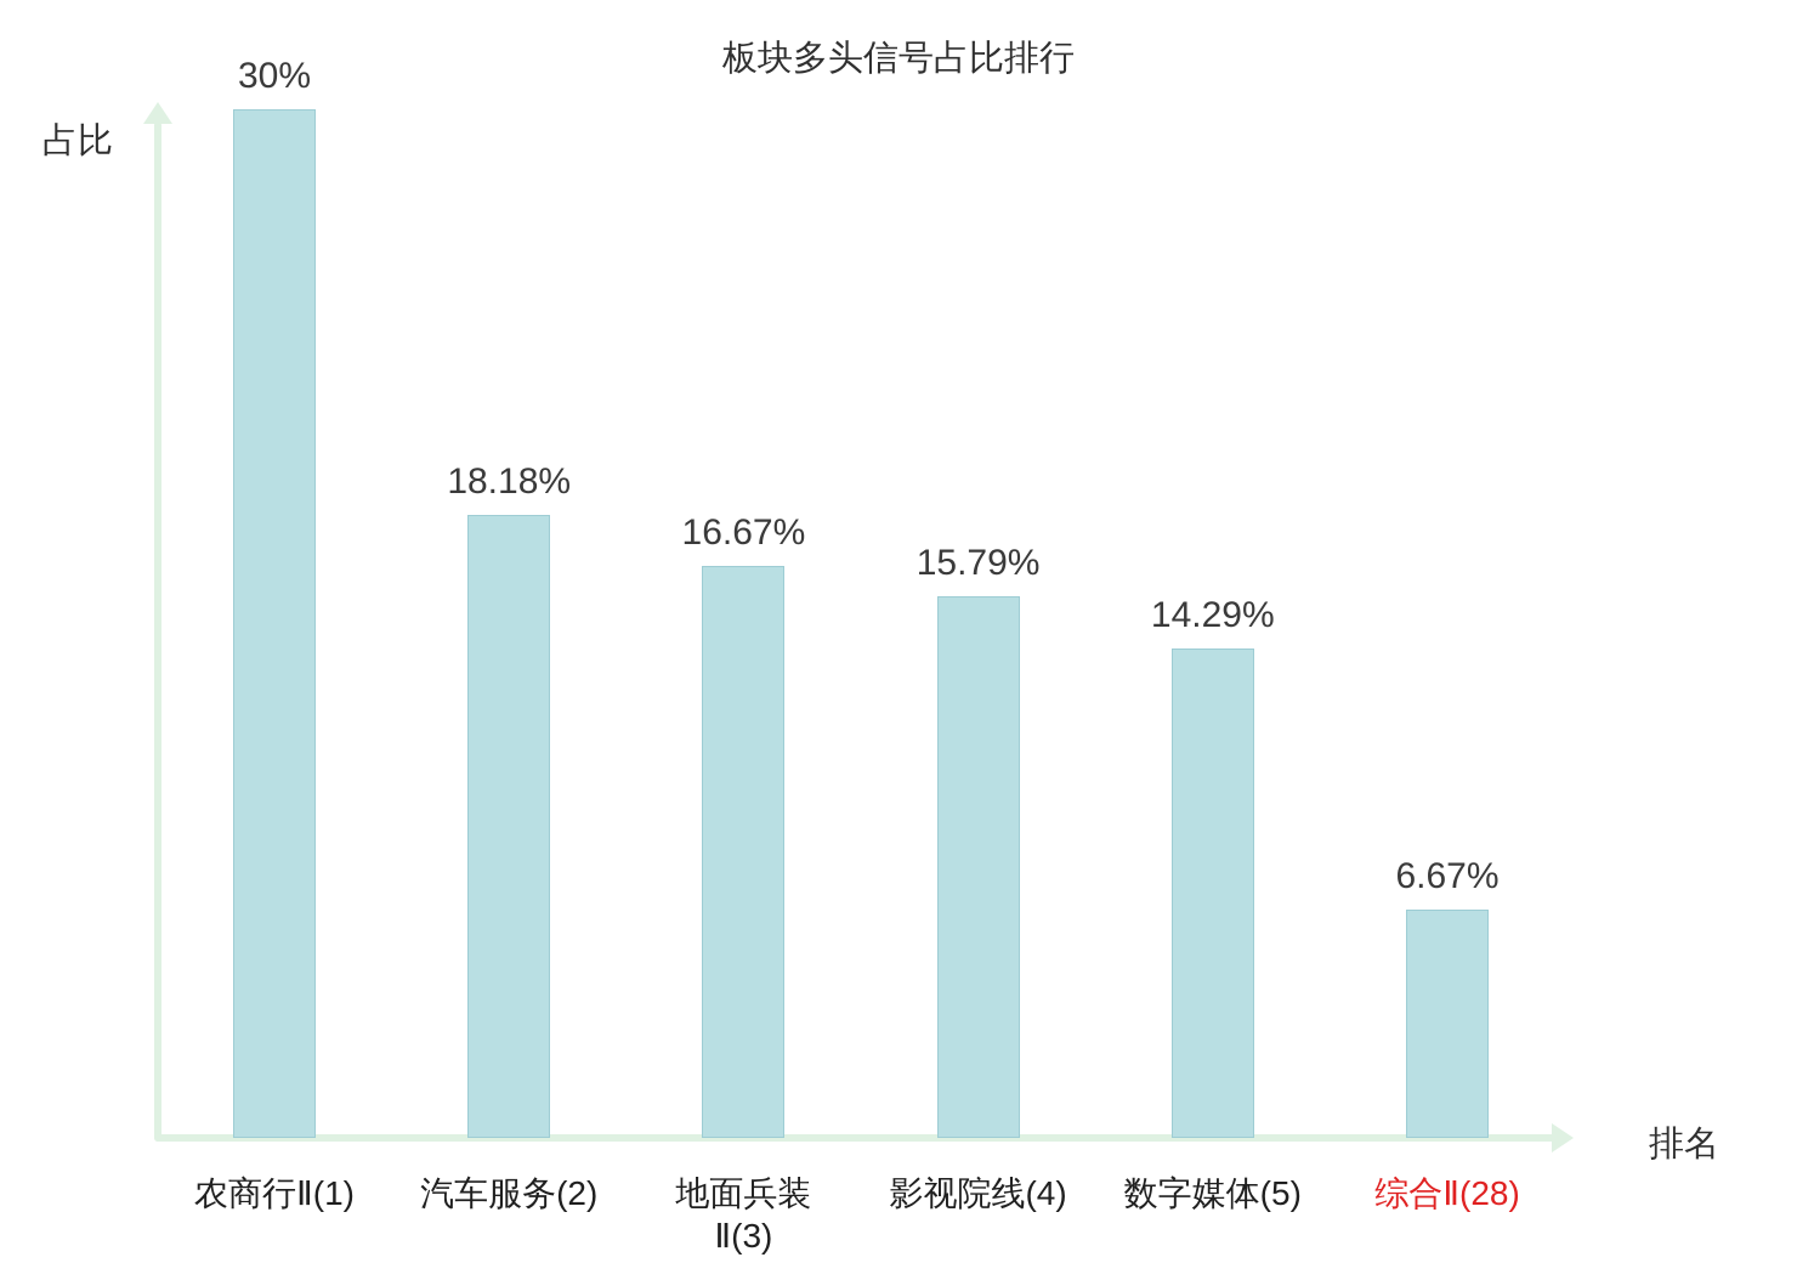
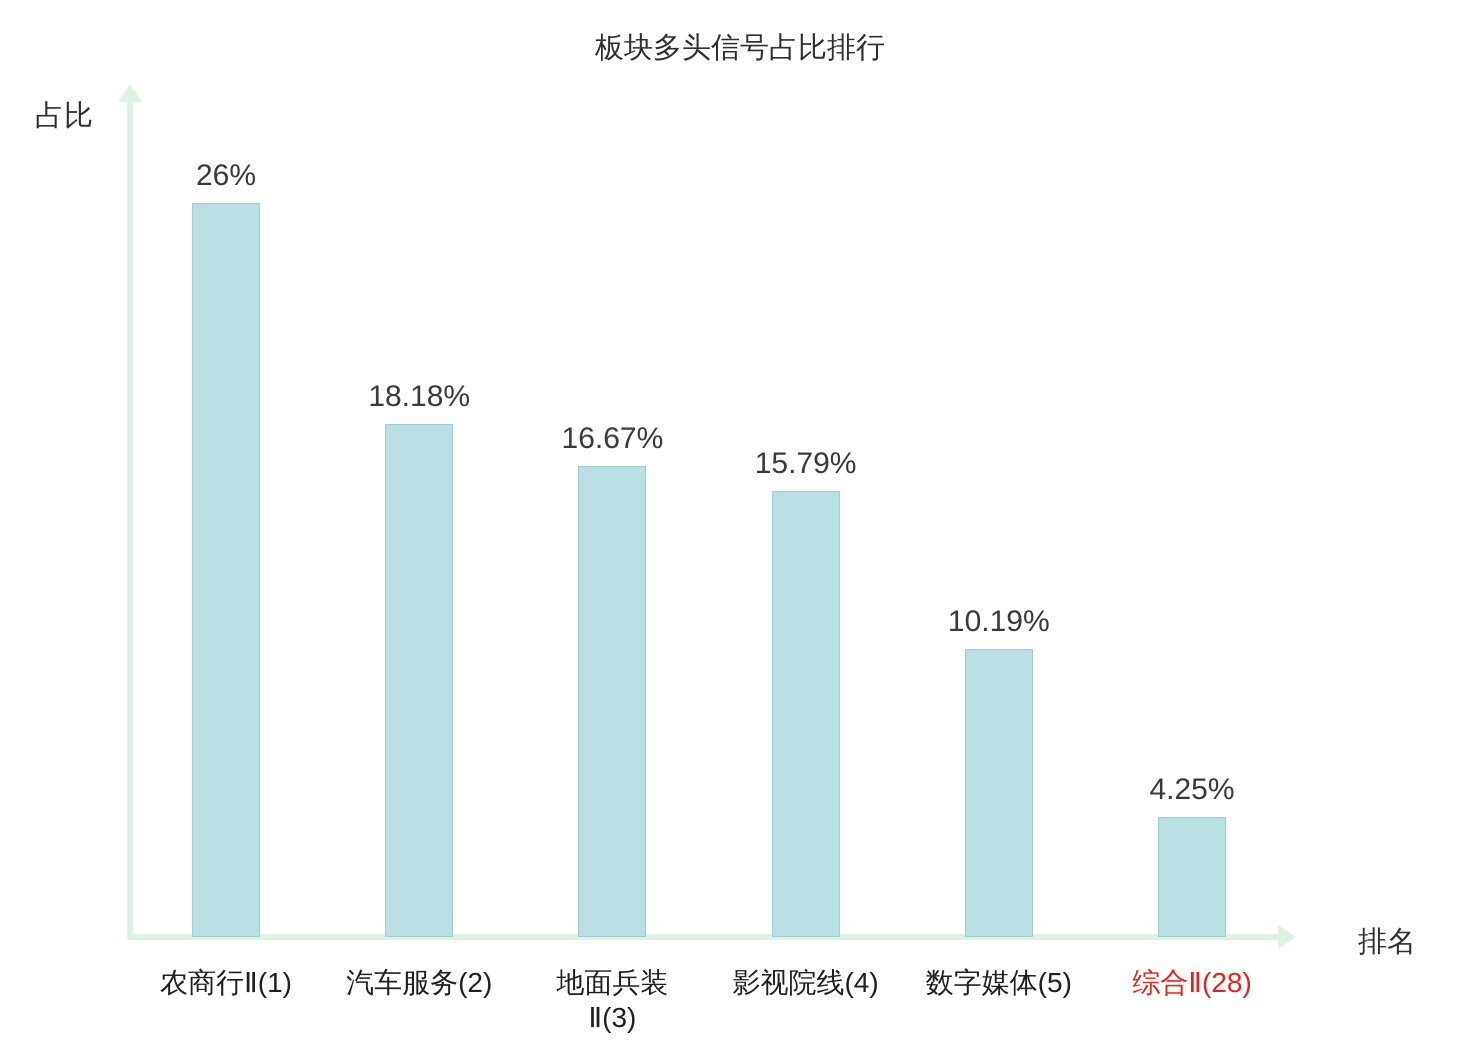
农商行Ⅱ(1): 30% -> 26%
数字媒体(5): 14.29% -> 10.19%
综合Ⅱ(28): 6.67% -> 4.25%
